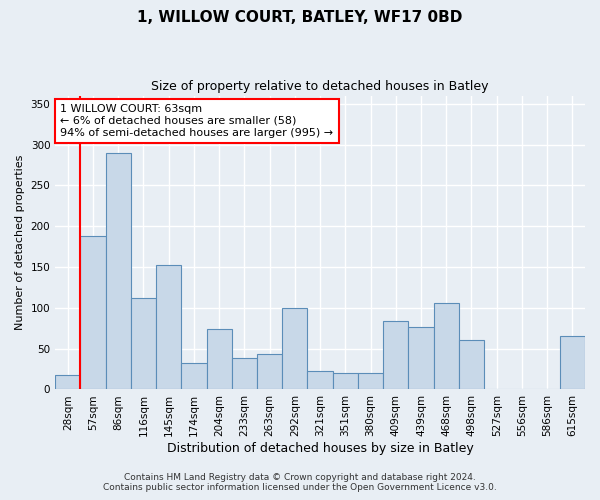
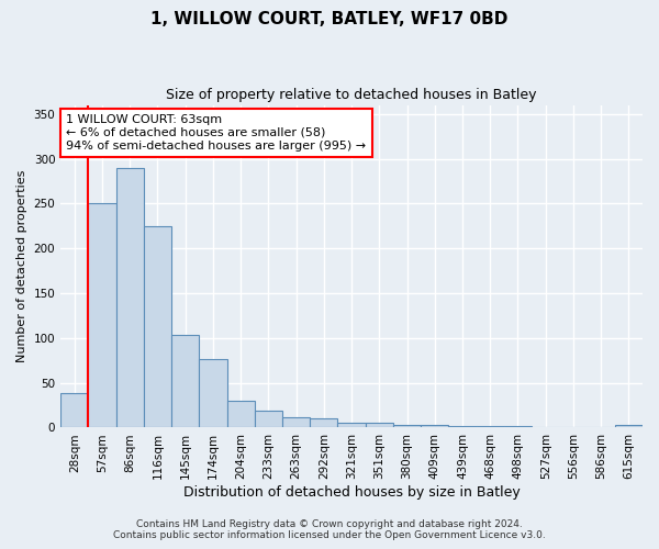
28sqm: 18 -> 38
57sqm: 188 -> 250
116sqm: 112 -> 225
145sqm: 152 -> 103
174sqm: 32 -> 76
204sqm: 74 -> 30
233sqm: 38 -> 19
263sqm: 44 -> 11
292sqm: 100 -> 10
321sqm: 22 -> 5
351sqm: 20 -> 5
380sqm: 20 -> 3
409sqm: 84 -> 3
439sqm: 76 -> 2
468sqm: 106 -> 2
498sqm: 60 -> 2
615sqm: 66 -> 3
